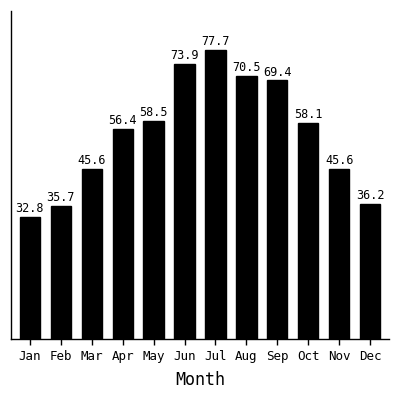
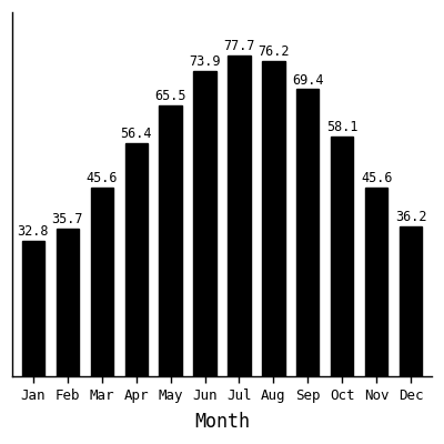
May: 58.5 -> 65.5
Aug: 70.5 -> 76.2
